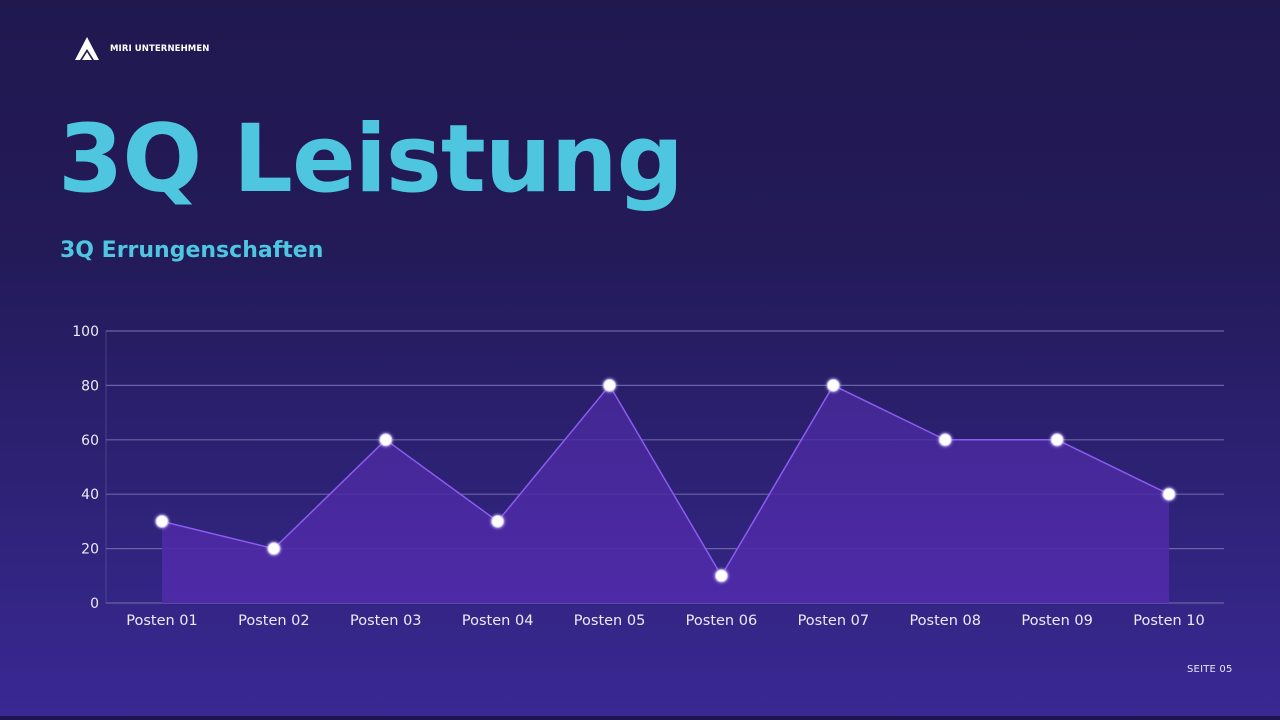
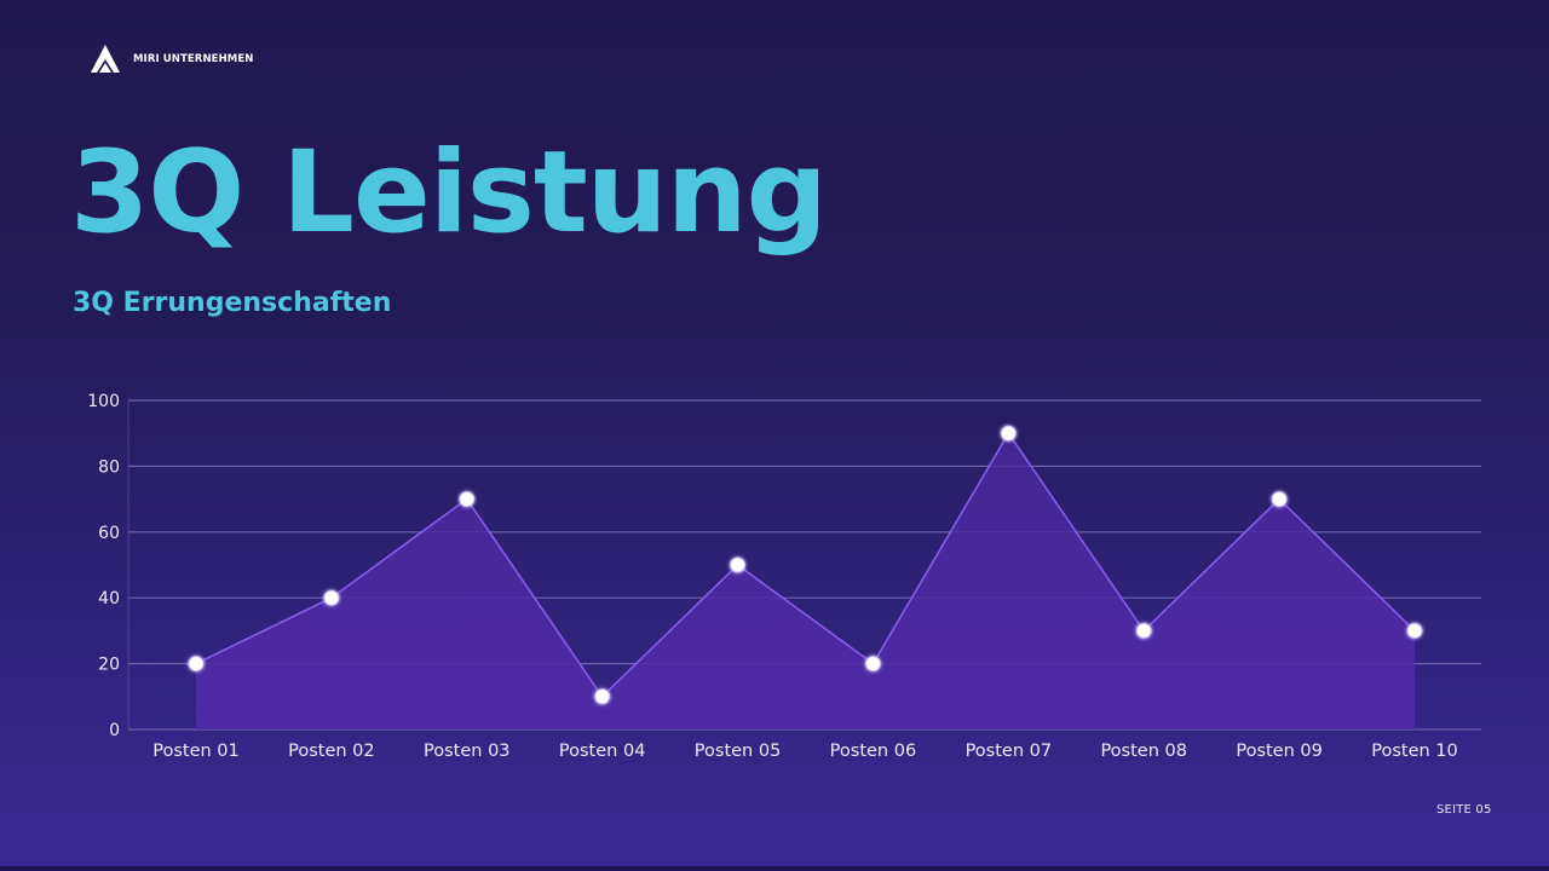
Posten 01: 30 -> 20
Posten 02: 20 -> 40
Posten 03: 60 -> 70
Posten 04: 30 -> 10
Posten 05: 80 -> 50
Posten 06: 10 -> 20
Posten 07: 80 -> 90
Posten 08: 60 -> 30
Posten 09: 60 -> 70
Posten 10: 40 -> 30
